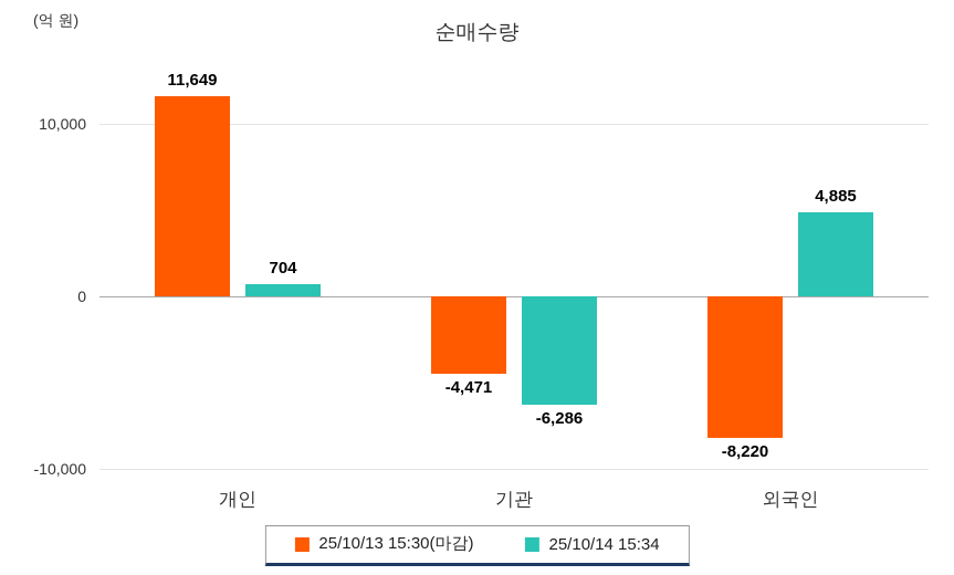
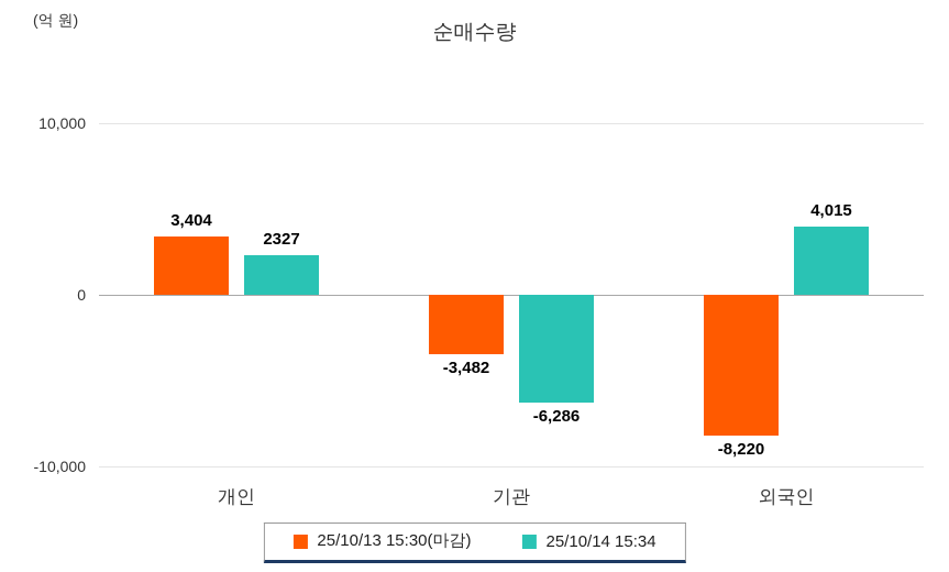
25/10/13 15:30(마감)/개인: 11,649 -> 3,404
25/10/14 15:34/개인: 704 -> 2327
25/10/13 15:30(마감)/기관: -4,471 -> -3,482
25/10/14 15:34/외국인: 4,885 -> 4,015
